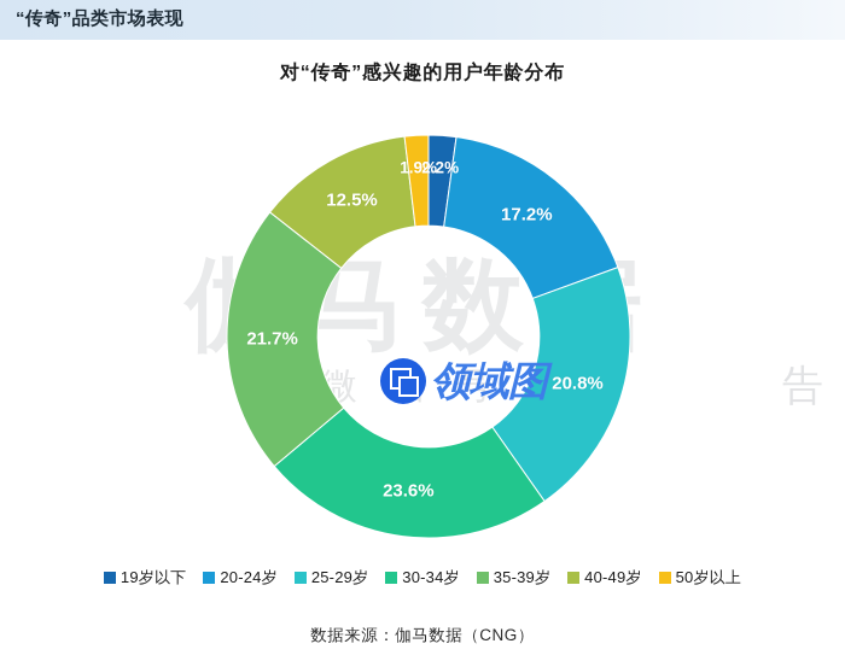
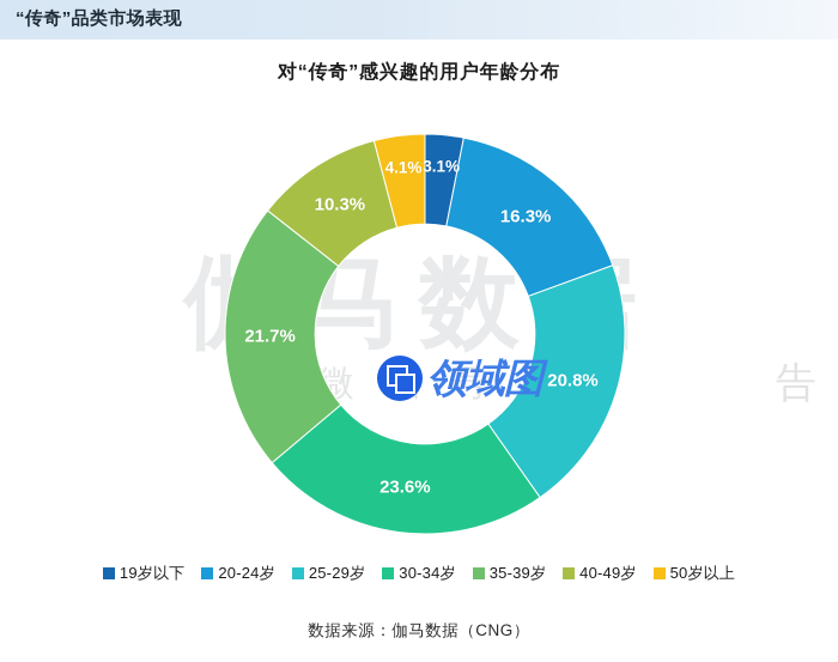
19岁以下: 2.2% -> 3.1%
20-24岁: 17.2% -> 16.3%
40-49岁: 12.5% -> 10.3%
50岁以上: 1.9% -> 4.1%
